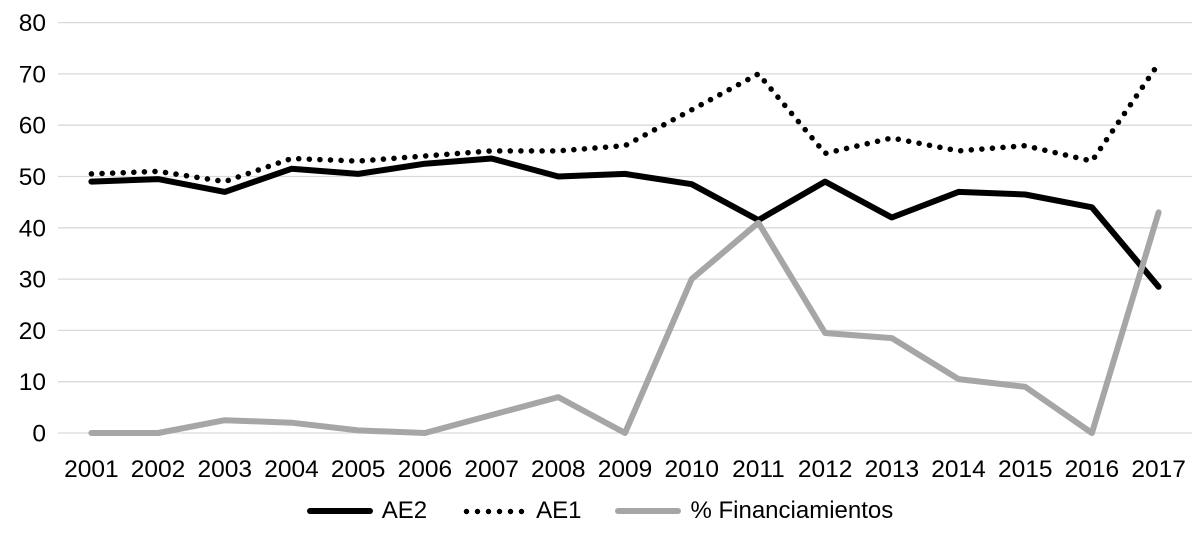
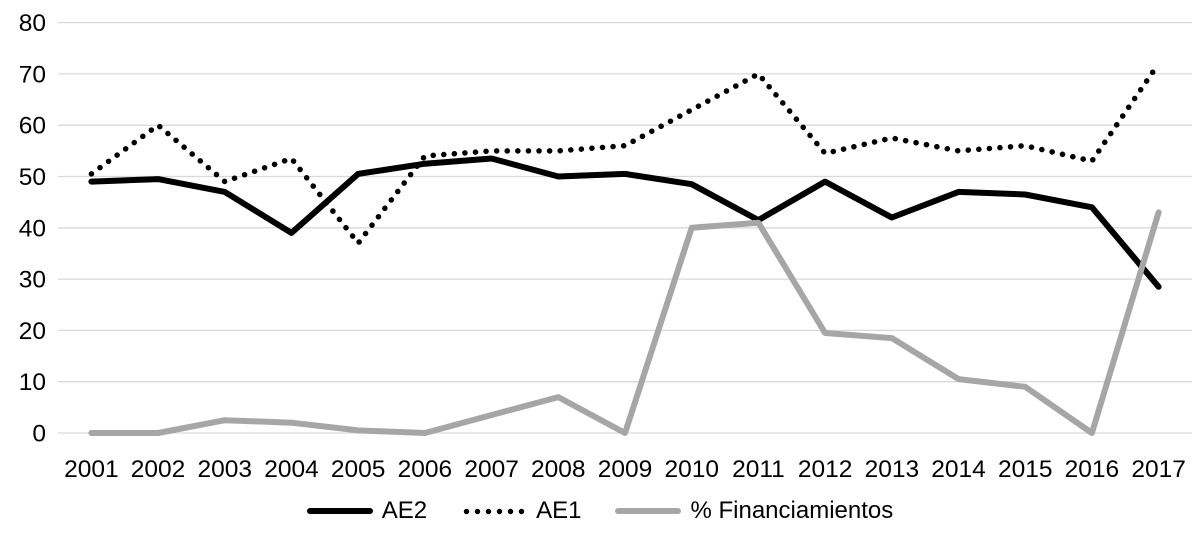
AE1/2002: 51 -> 60
AE2/2004: 52 -> 39
AE1/2005: 53 -> 37
% Financiamientos/2010: 30 -> 40
